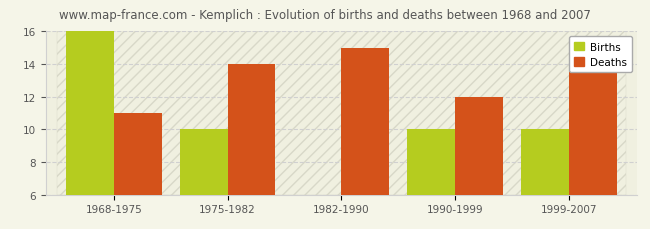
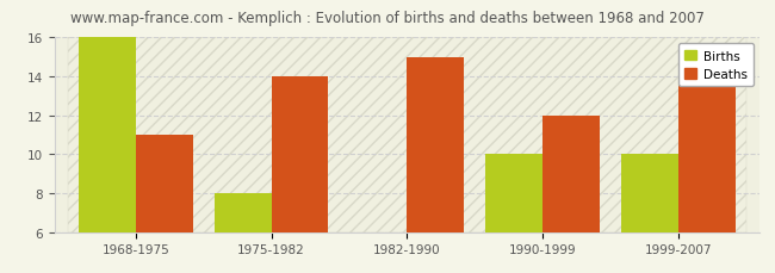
Births/1975-1982: 10 -> 8
